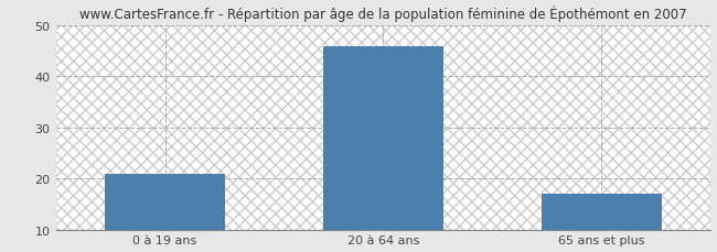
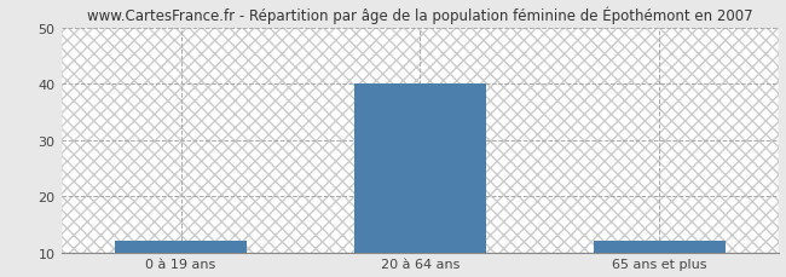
0 à 19 ans: 21 -> 12
20 à 64 ans: 46 -> 40
65 ans et plus: 17 -> 12
